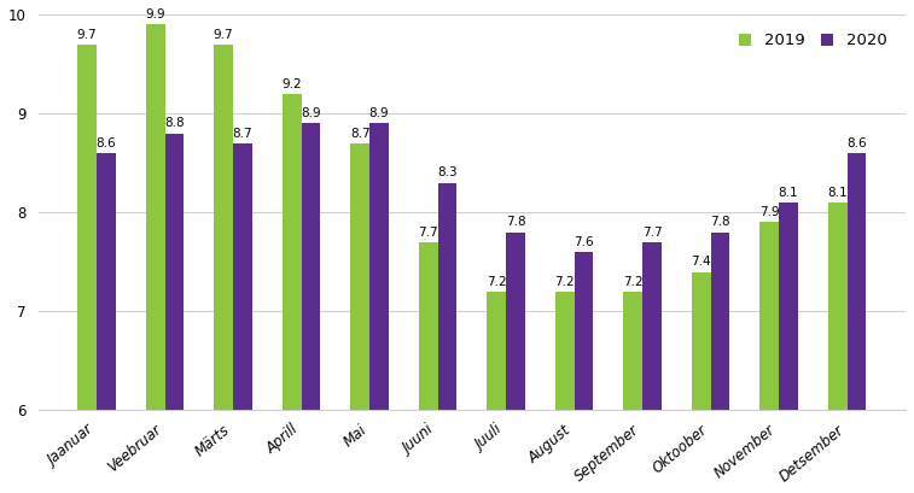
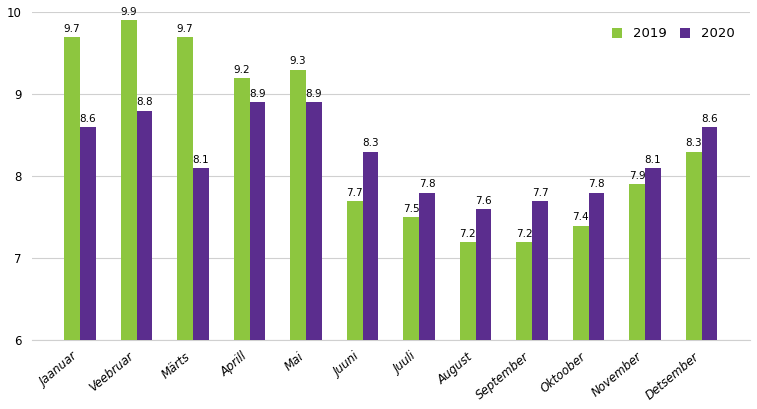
2020/Märts: 8.7 -> 8.1
2019/Mai: 8.7 -> 9.3
2019/Juuli: 7.2 -> 7.5
2019/Detsember: 8.1 -> 8.3
